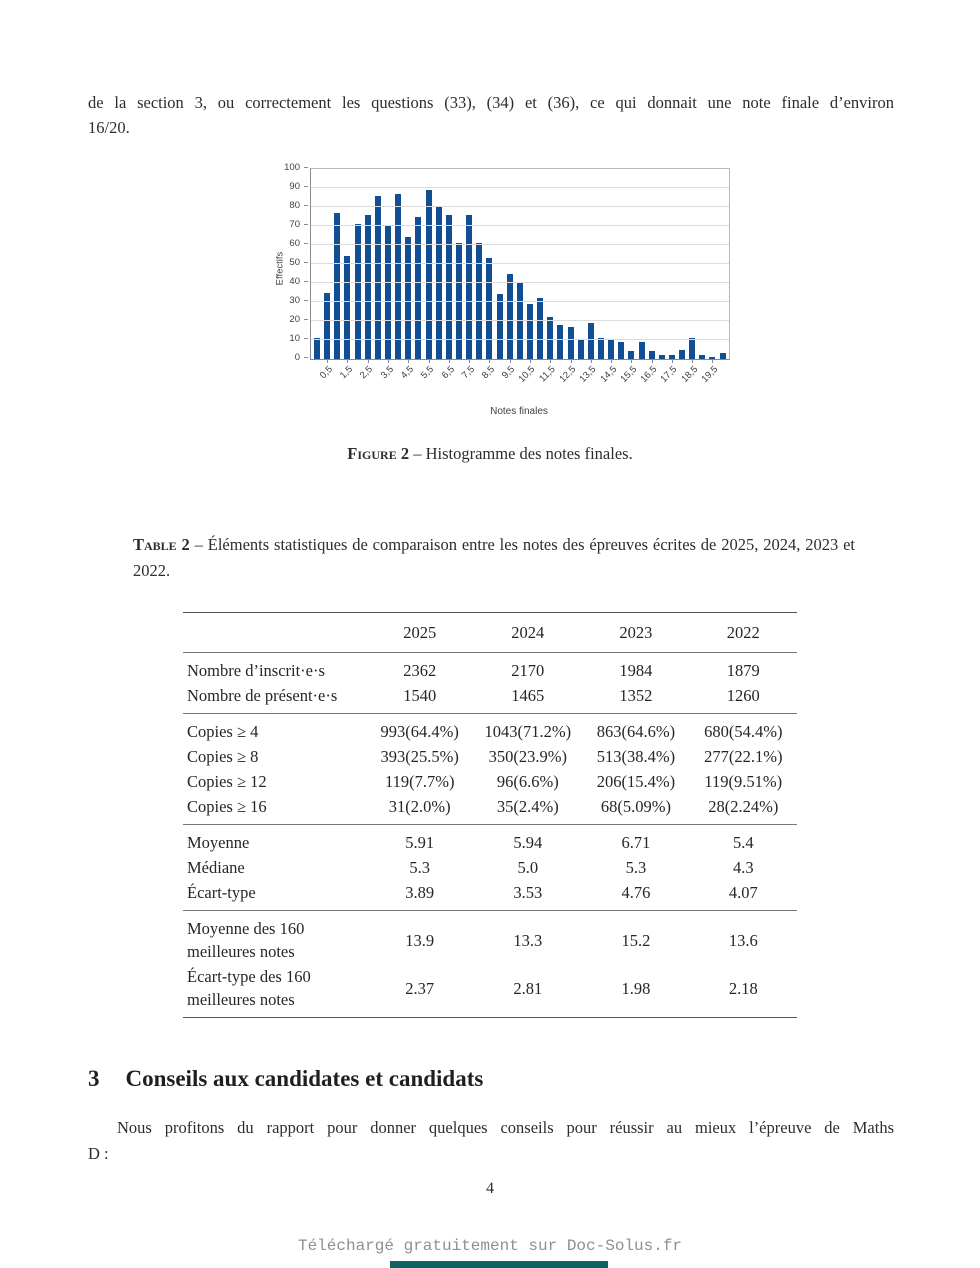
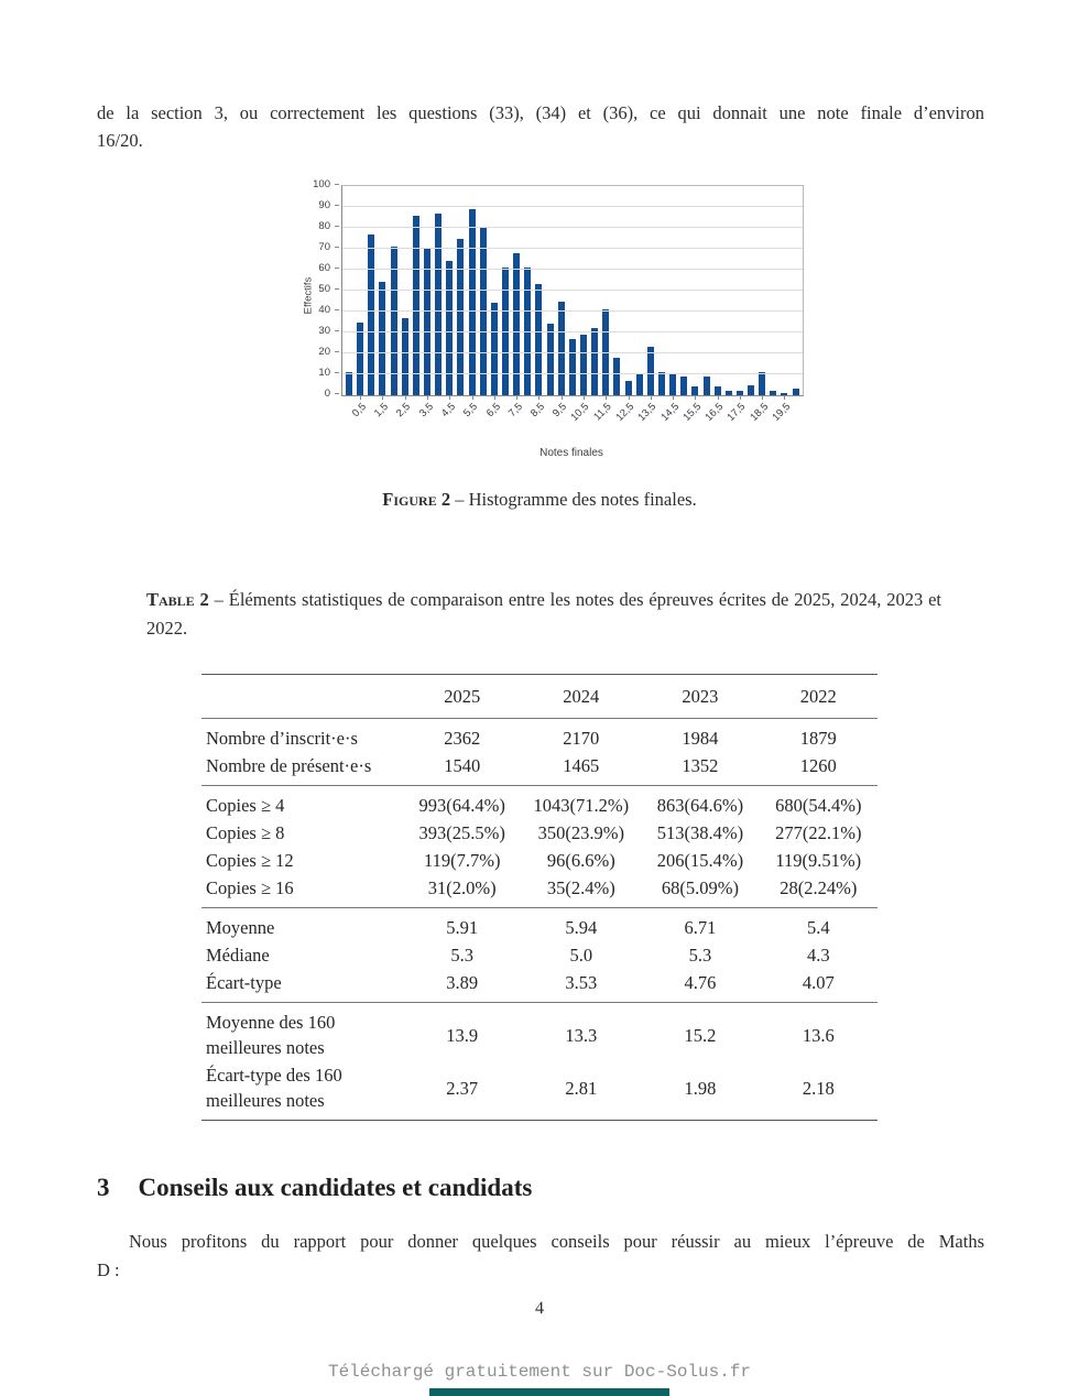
2,5: 76 -> 37
6,5: 76 -> 44
7,5: 76 -> 68
10: 40 -> 27
11,5: 22 -> 41
12,5: 17 -> 7
13,5: 19 -> 23
